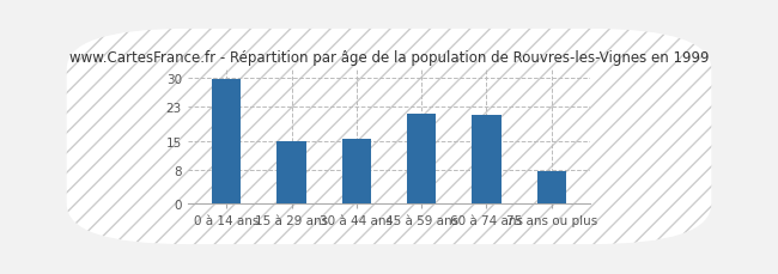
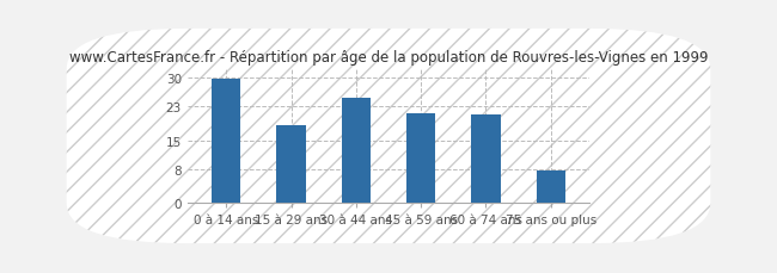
15 à 29 ans: 15.0 -> 18.5
30 à 44 ans: 15.5 -> 25.0
